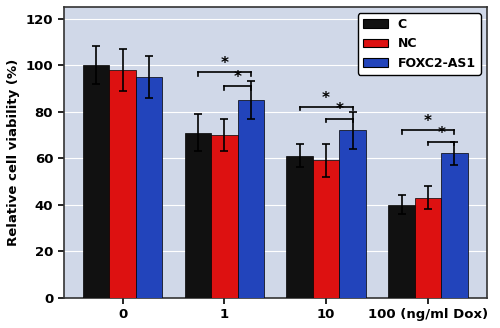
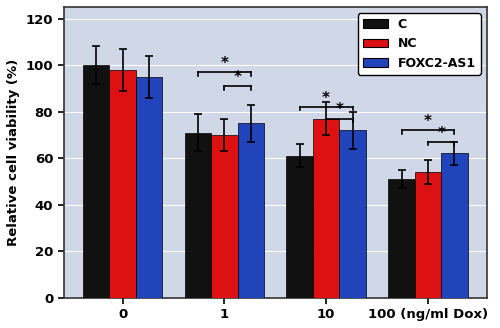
FOXC2-AS1/1: 85 -> 75
NC/10: 59 -> 77
C/100 (ng/ml Dox): 40 -> 51
NC/100 (ng/ml Dox): 43 -> 54
